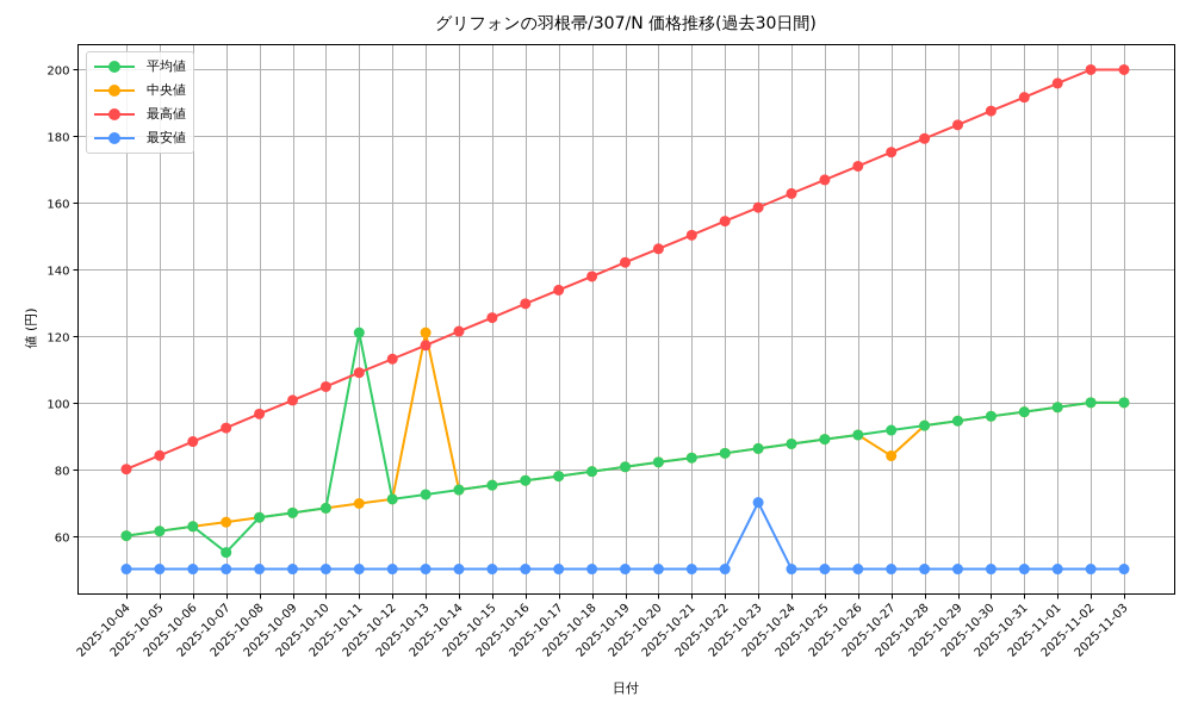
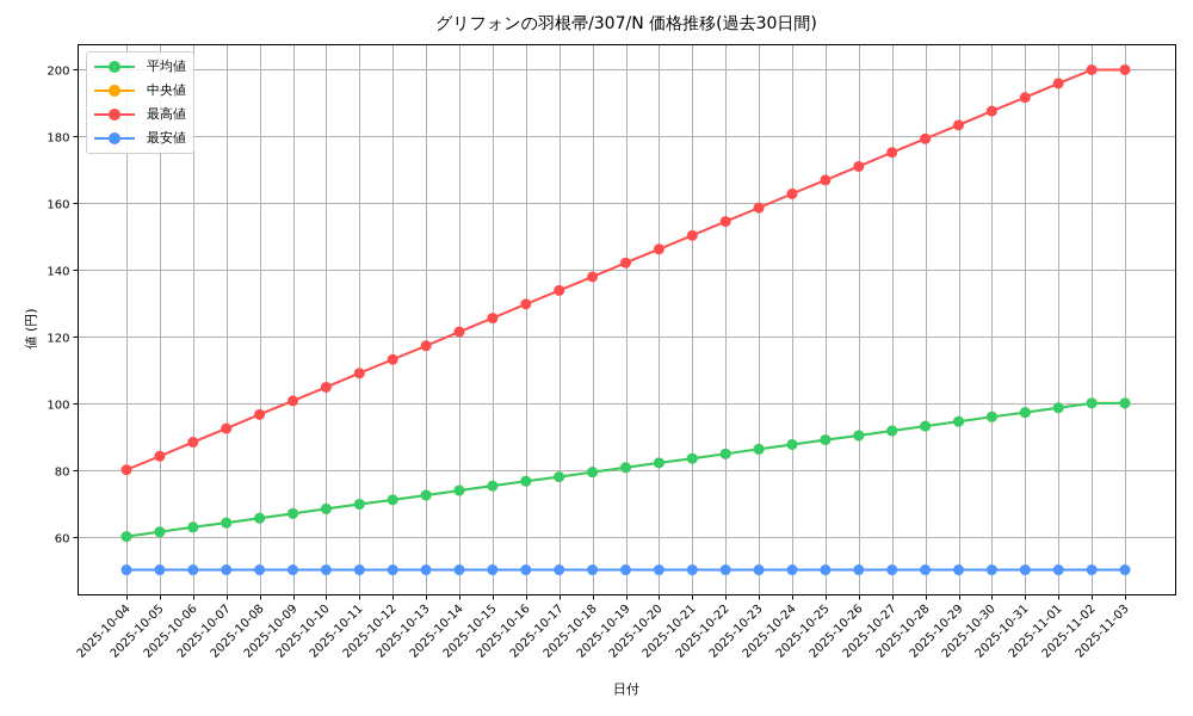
平均値/2025-10-07: 55 -> 64
平均値/2025-10-11: 121 -> 70
中央値/2025-10-13: 121 -> 72
最安値/2025-10-23: 70 -> 50
中央値/2025-10-27: 84 -> 92
